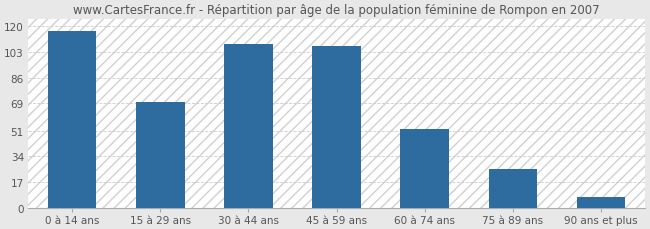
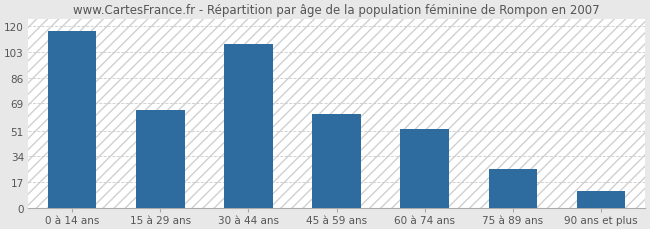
15 à 29 ans: 70 -> 65
45 à 59 ans: 107 -> 62
90 ans et plus: 7 -> 11
